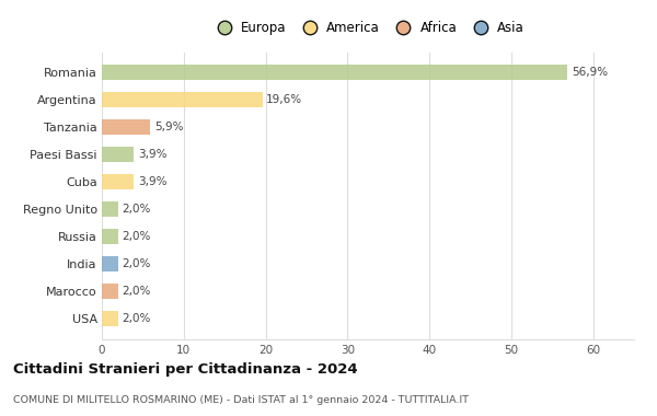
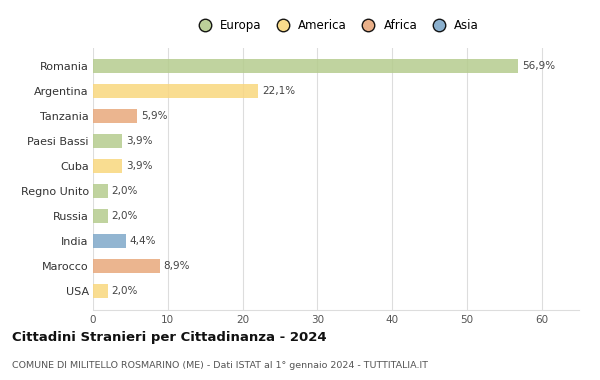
Argentina: 19,6% -> 22,1%
India: 2,0% -> 4,4%
Marocco: 2,0% -> 8,9%
